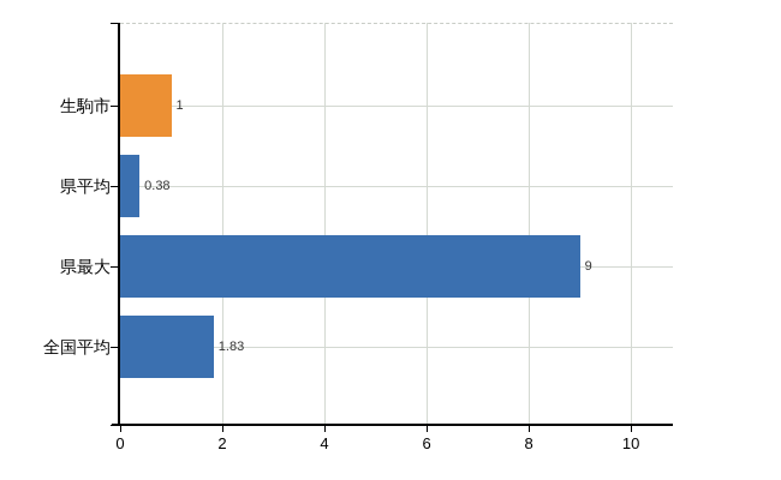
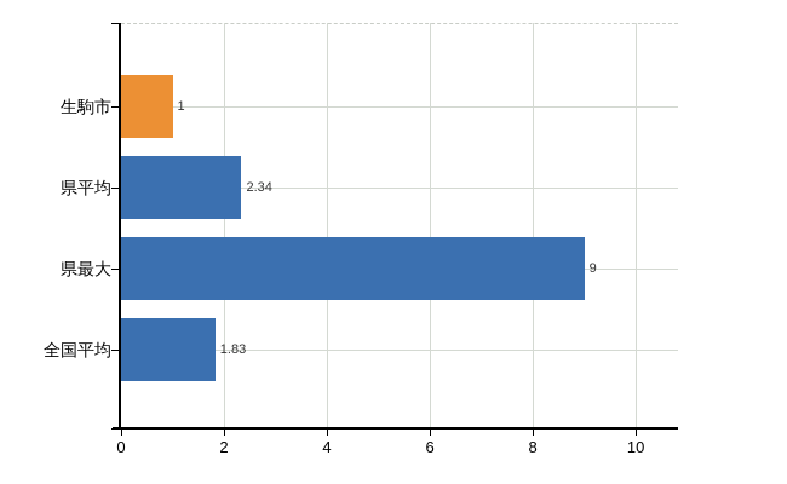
県平均: 0.38 -> 2.34
